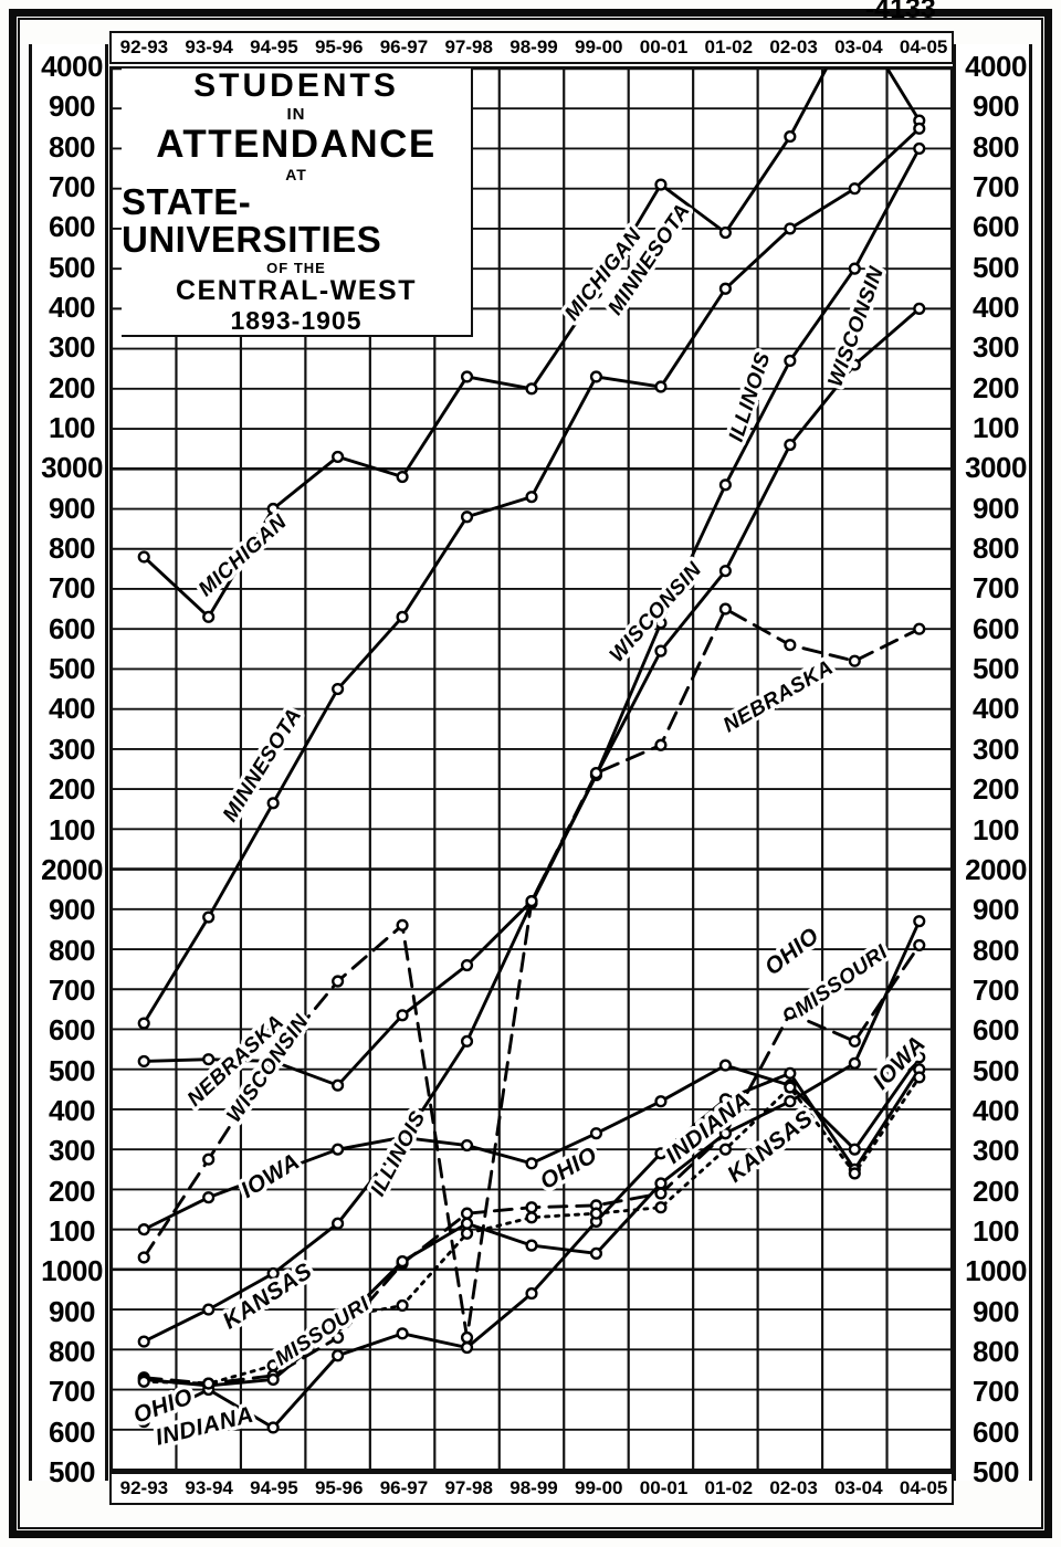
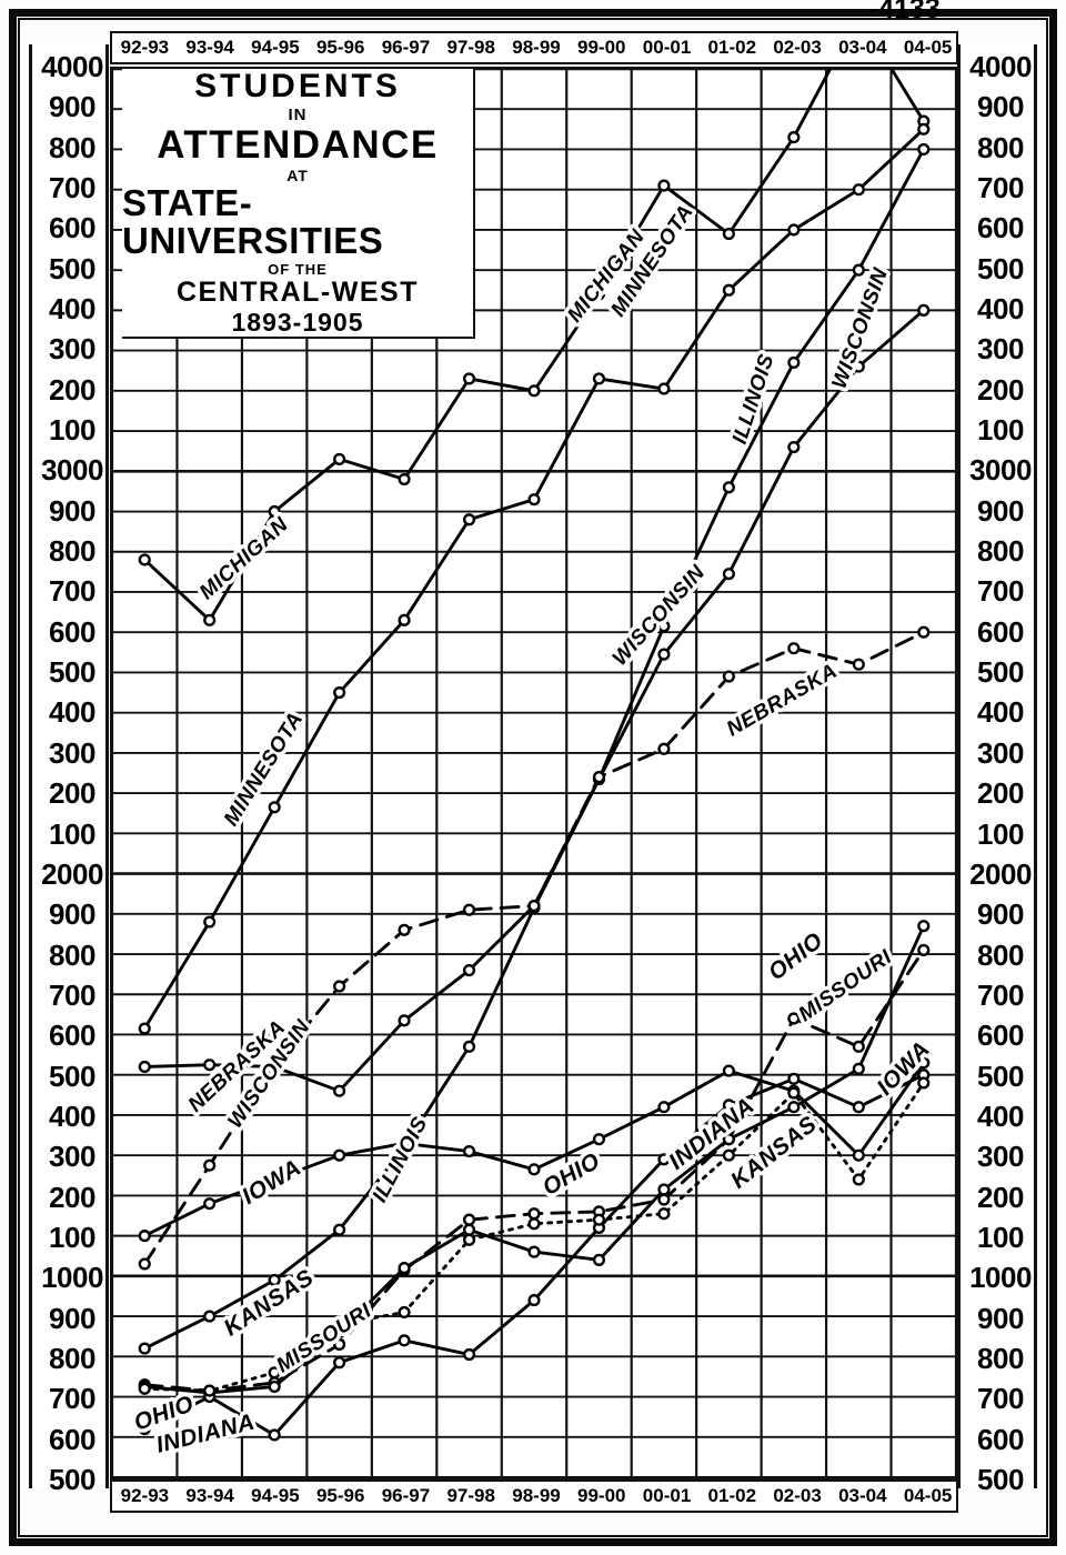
NEBRASKA/97-98: 830 -> 1910
NEBRASKA/01-02: 2650 -> 2490
INDIANA/03-04: 1250 -> 1420
